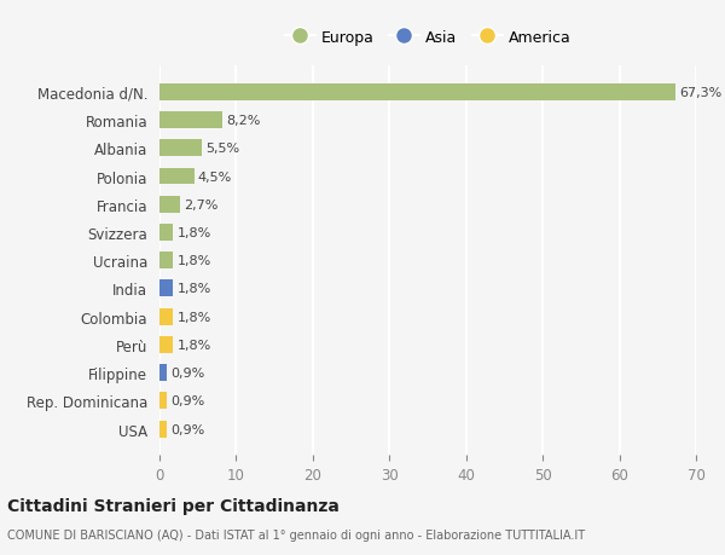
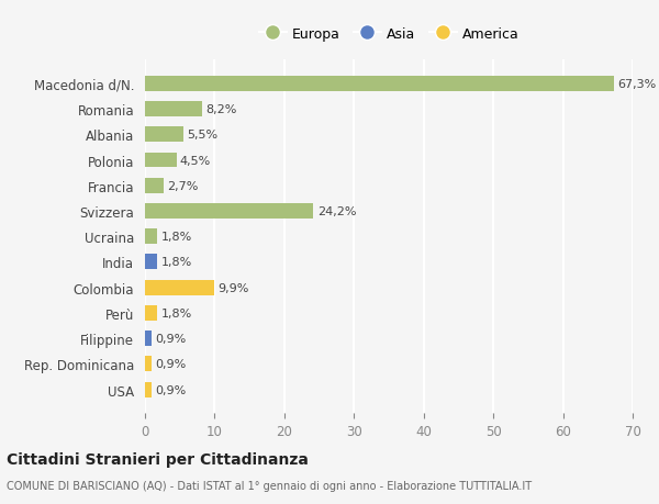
Svizzera: 1,8% -> 24,2%
Colombia: 1,8% -> 9,9%
